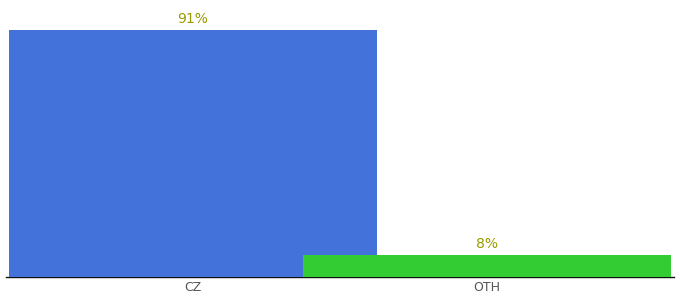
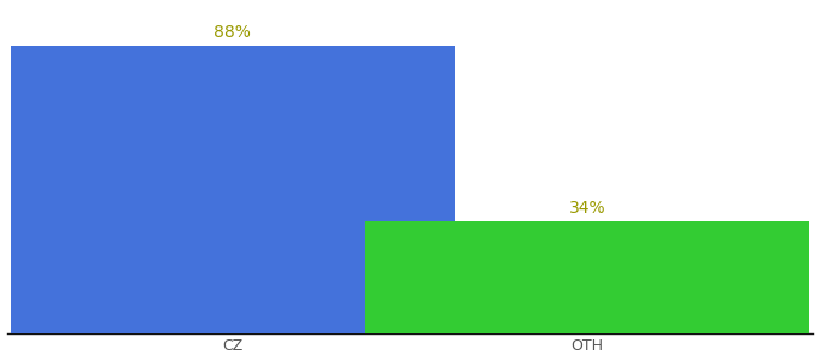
CZ: 91% -> 88%
OTH: 8% -> 34%
